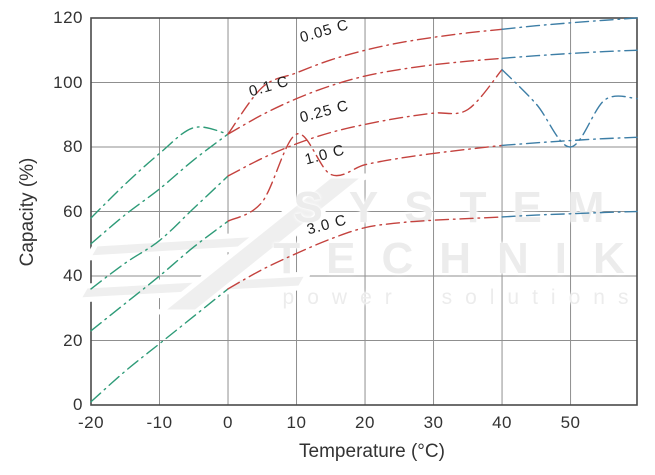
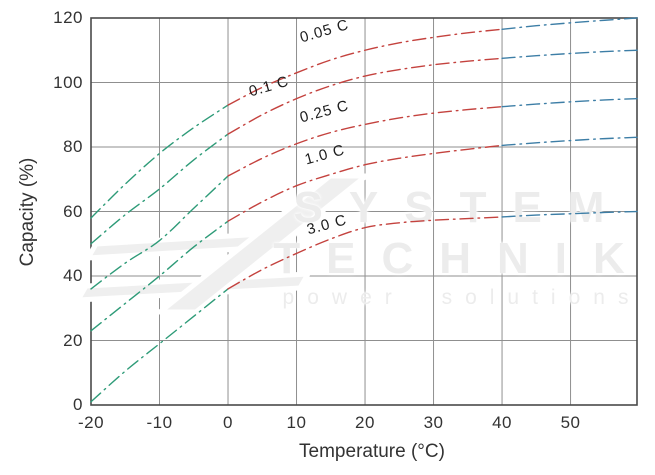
0.05 C/0: 84 -> 93
1.0 C/10: 84 -> 68
0.25 C/40: 104 -> 92
0.25 C/50: 80 -> 94
